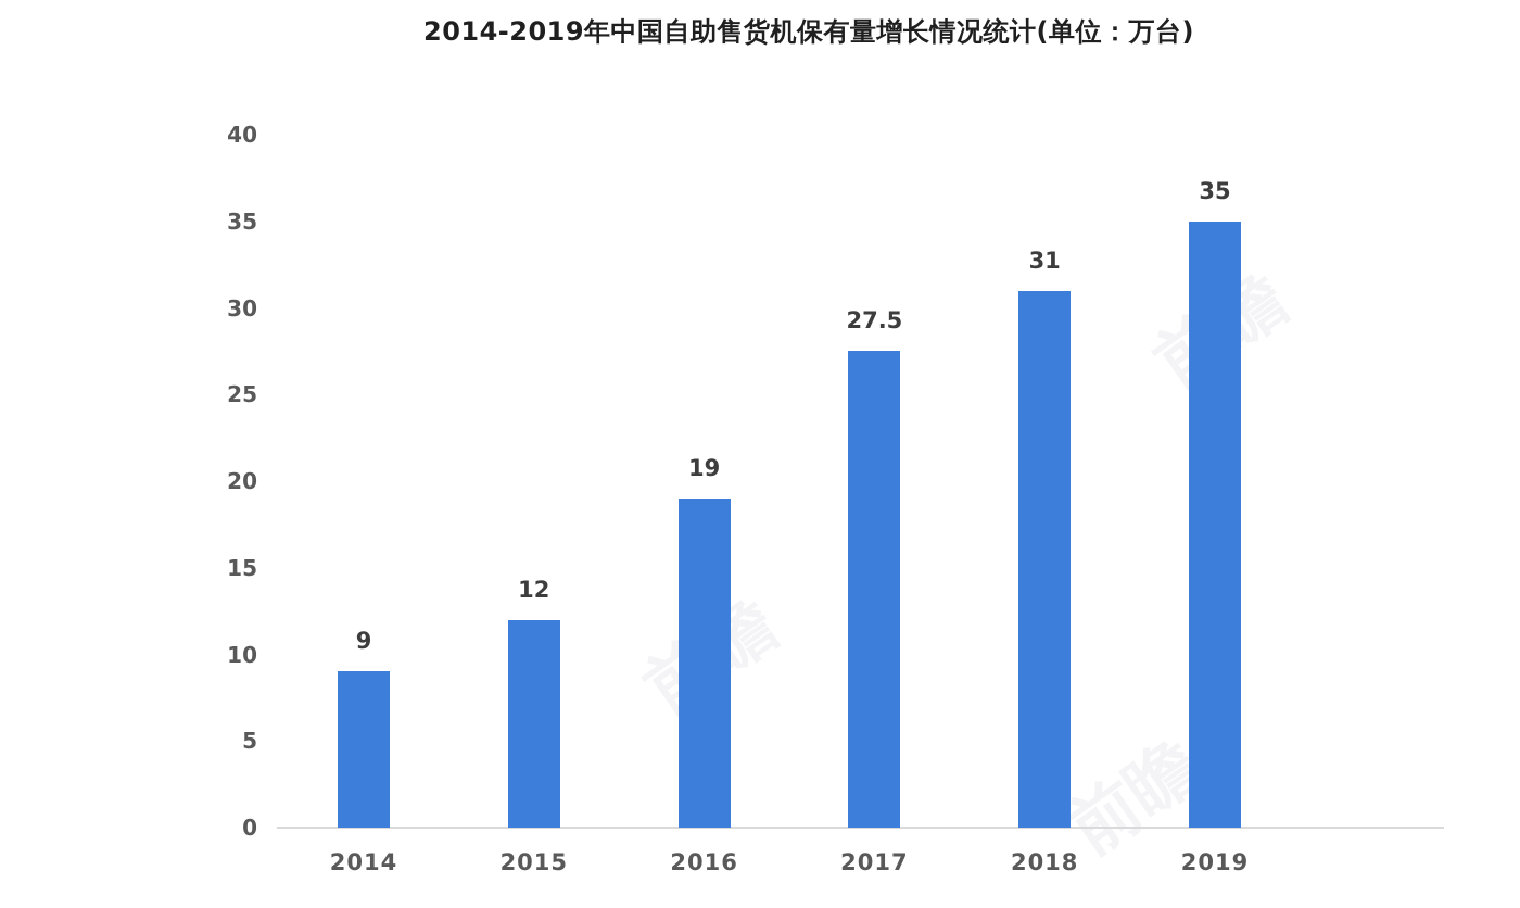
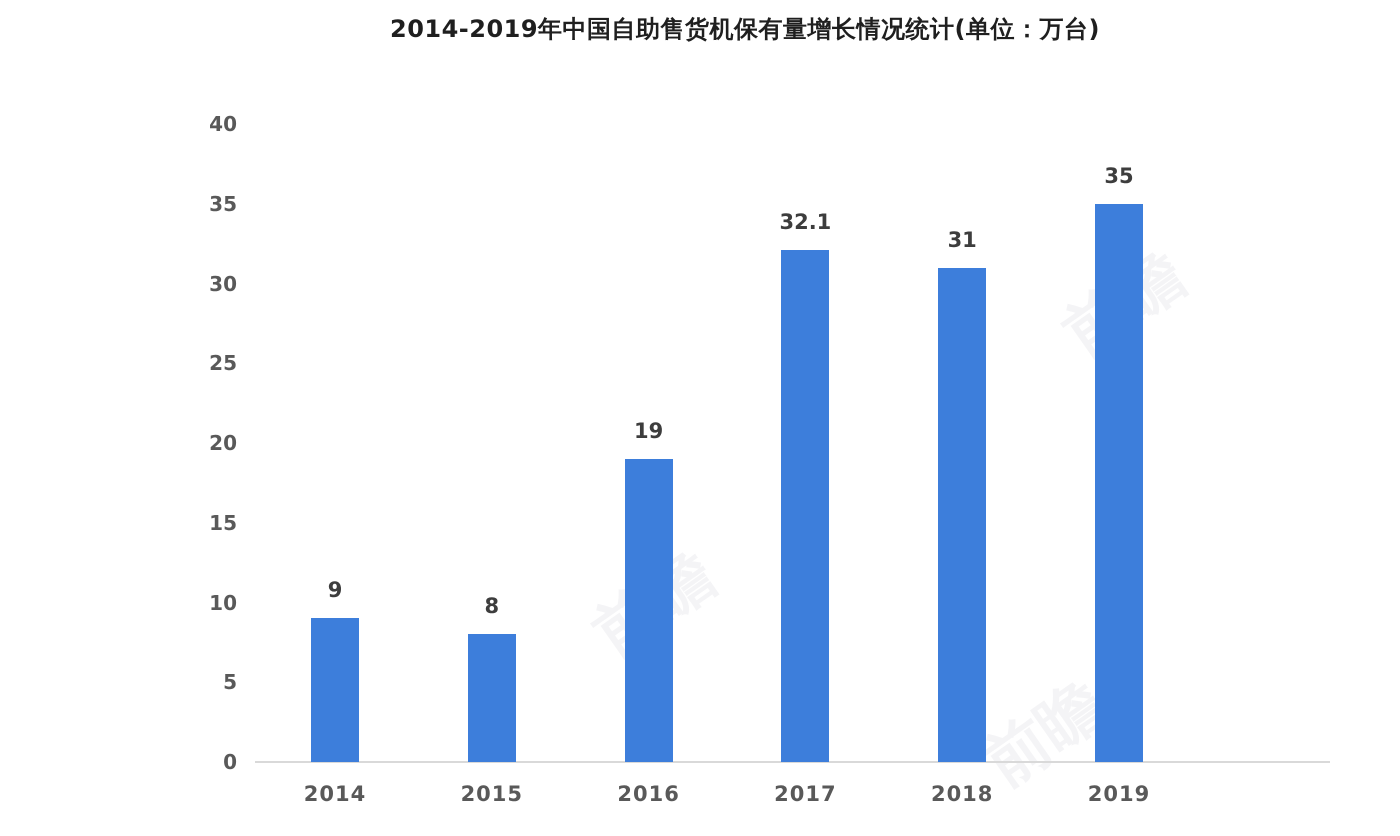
2015: 12 -> 8
2017: 27.5 -> 32.1
